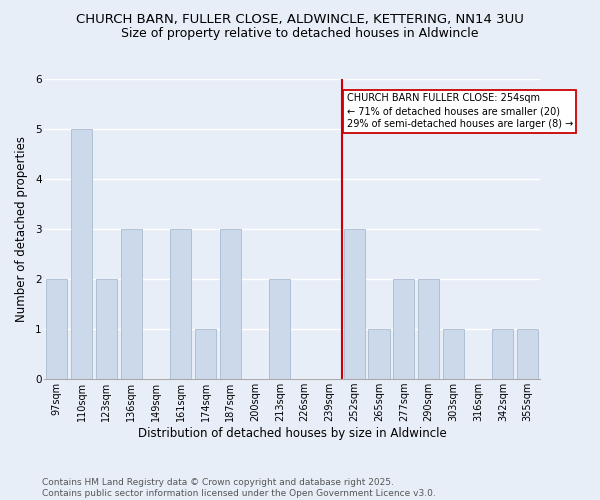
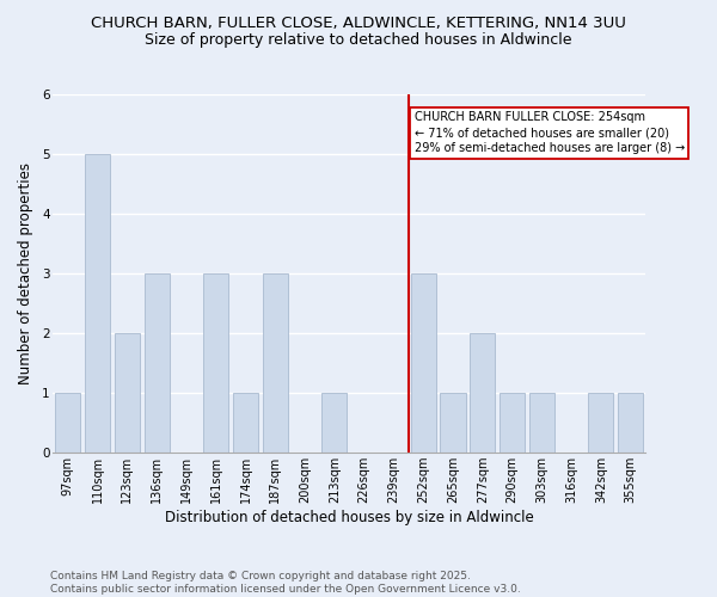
97sqm: 2 -> 1
213sqm: 2 -> 1
290sqm: 2 -> 1
